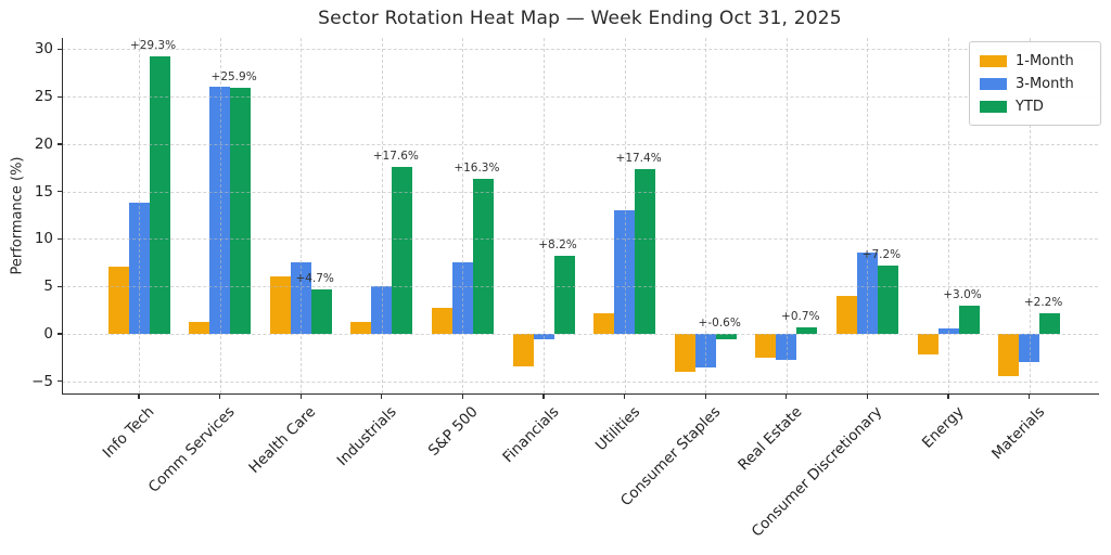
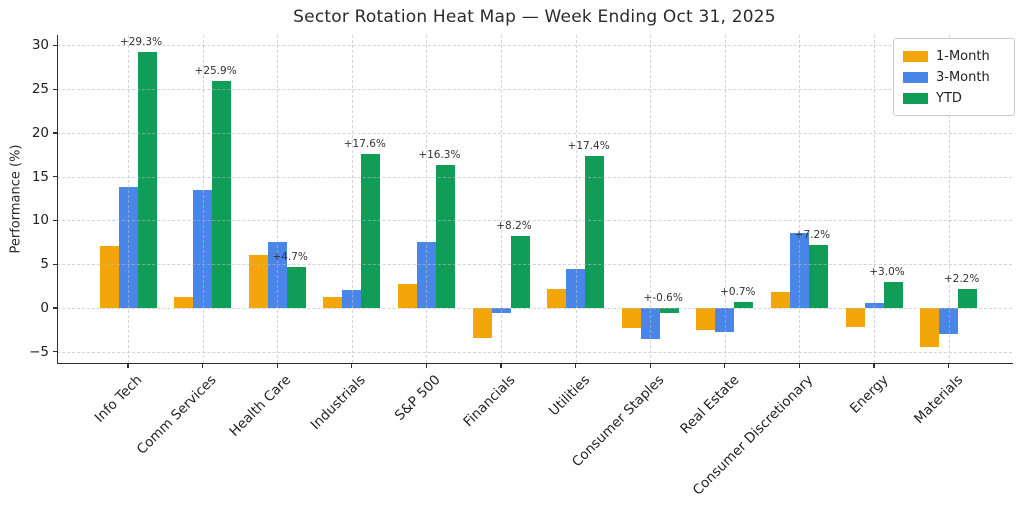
3-Month/Comm Services: 26 -> 14
3-Month/Industrials: 5 -> 2
3-Month/Utilities: 13 -> 4
1-Month/Consumer Staples: -4 -> -2
1-Month/Consumer Discretionary: 4 -> 2
